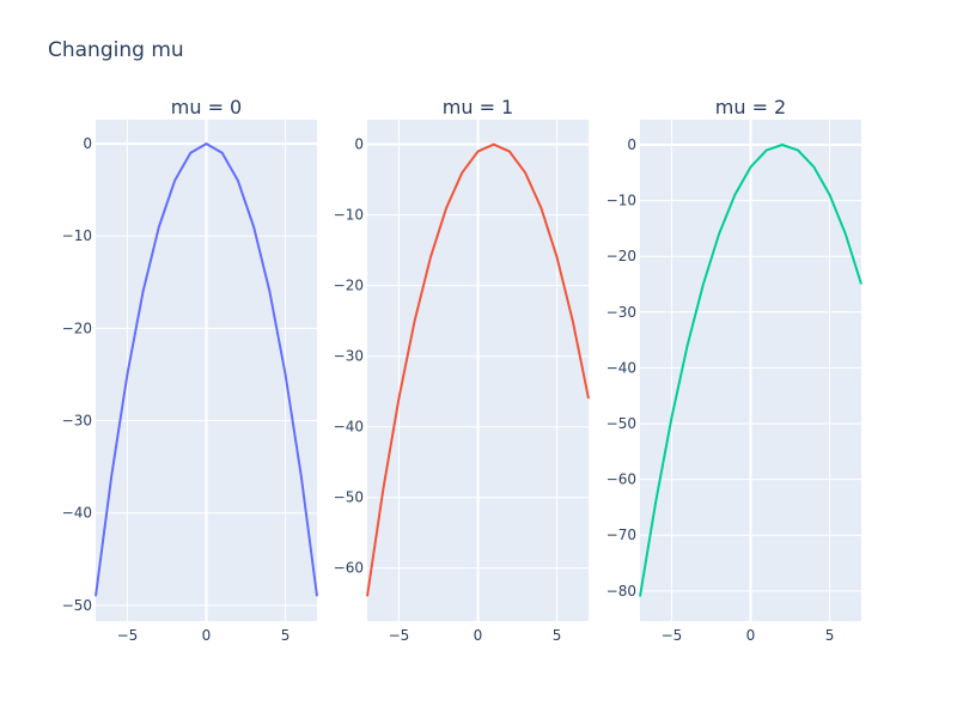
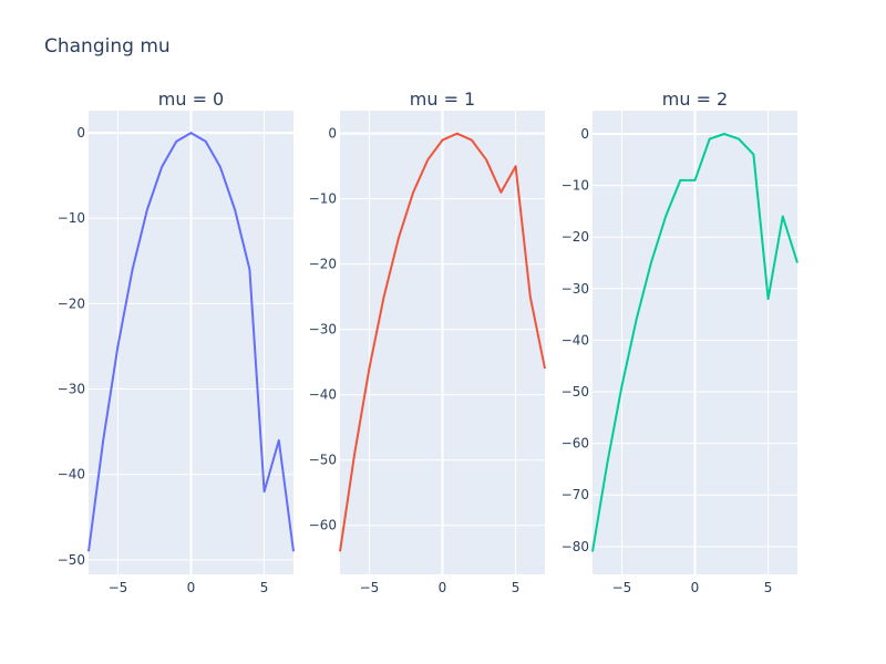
mu = 2/0: -4 -> -9
mu = 0/5: -25 -> -42
mu = 1/5: -16 -> -5
mu = 2/5: -9 -> -32
